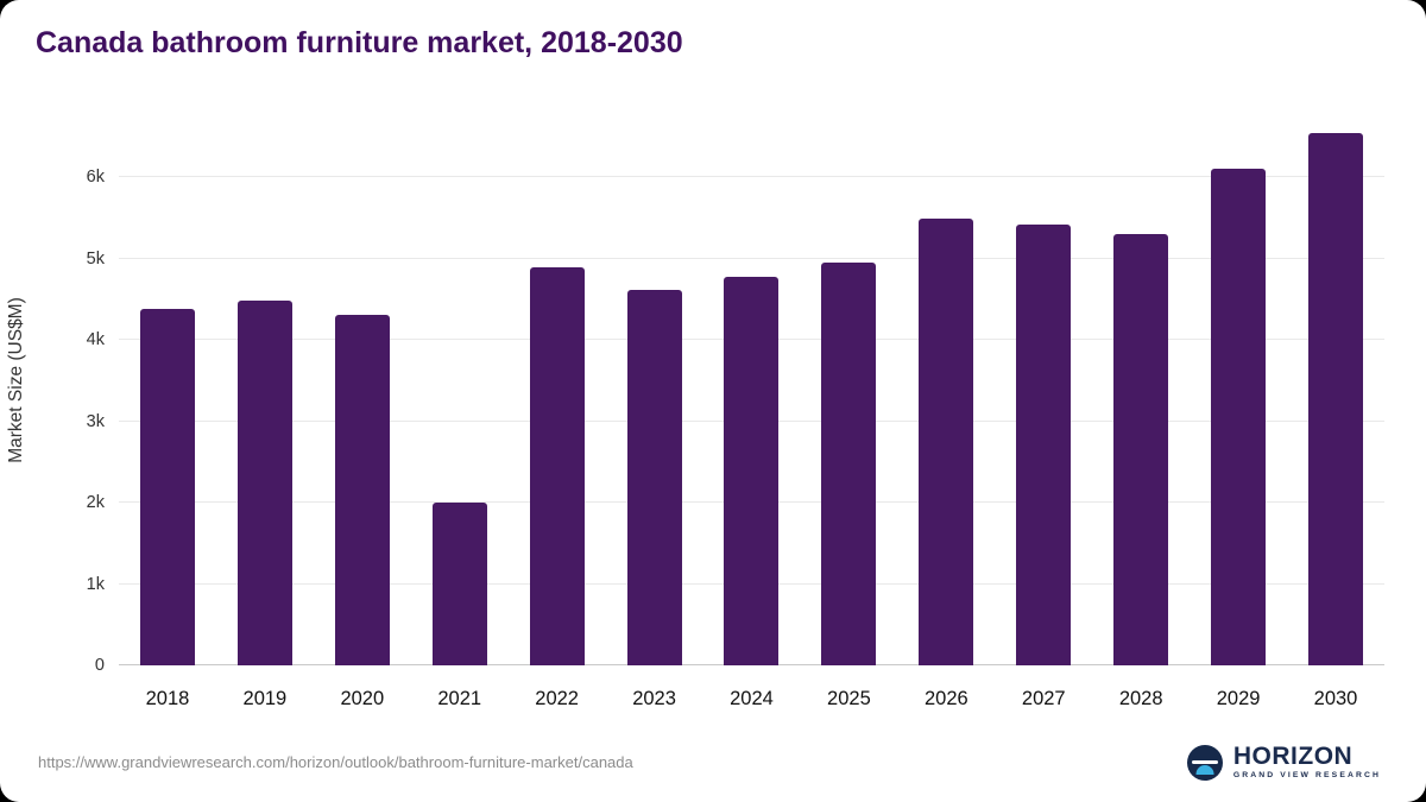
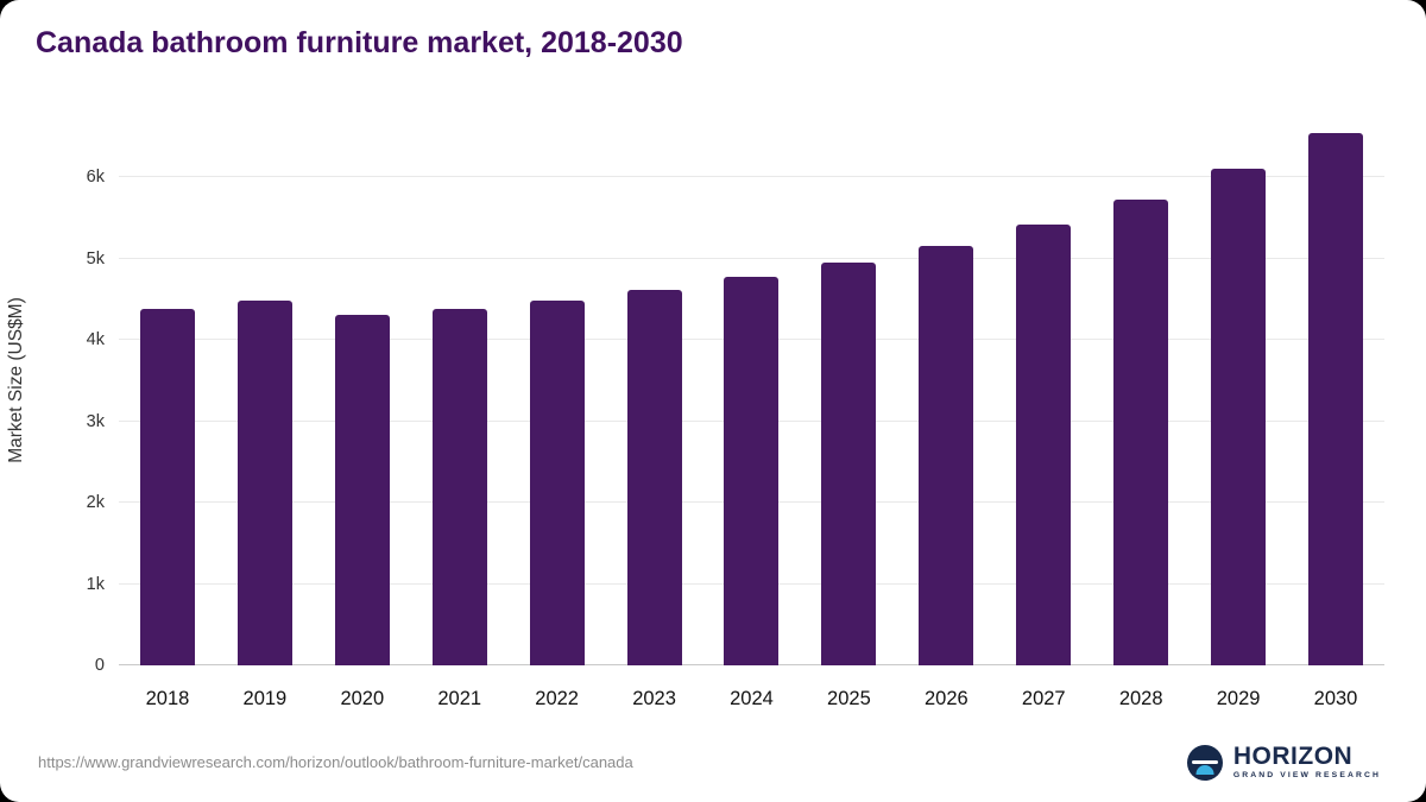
2021: 2.0k -> 4.4k
2022: 4.9k -> 4.5k
2026: 5.5k -> 5.2k
2028: 5.3k -> 5.7k
